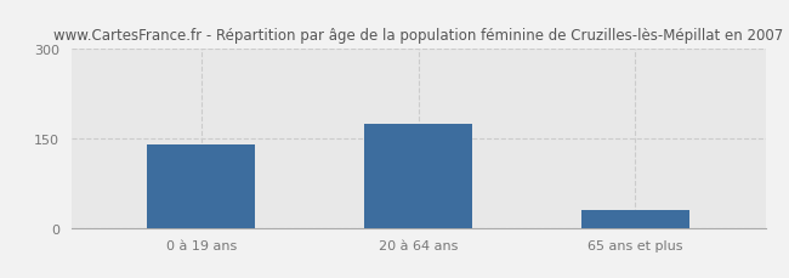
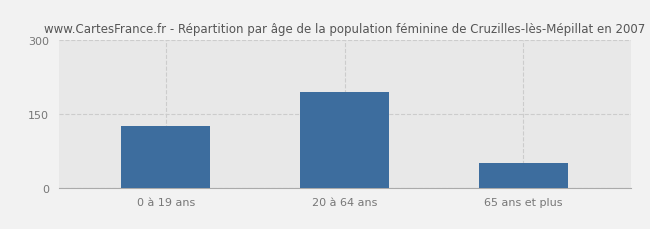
0 à 19 ans: 140 -> 125
20 à 64 ans: 175 -> 195
65 ans et plus: 30 -> 50
